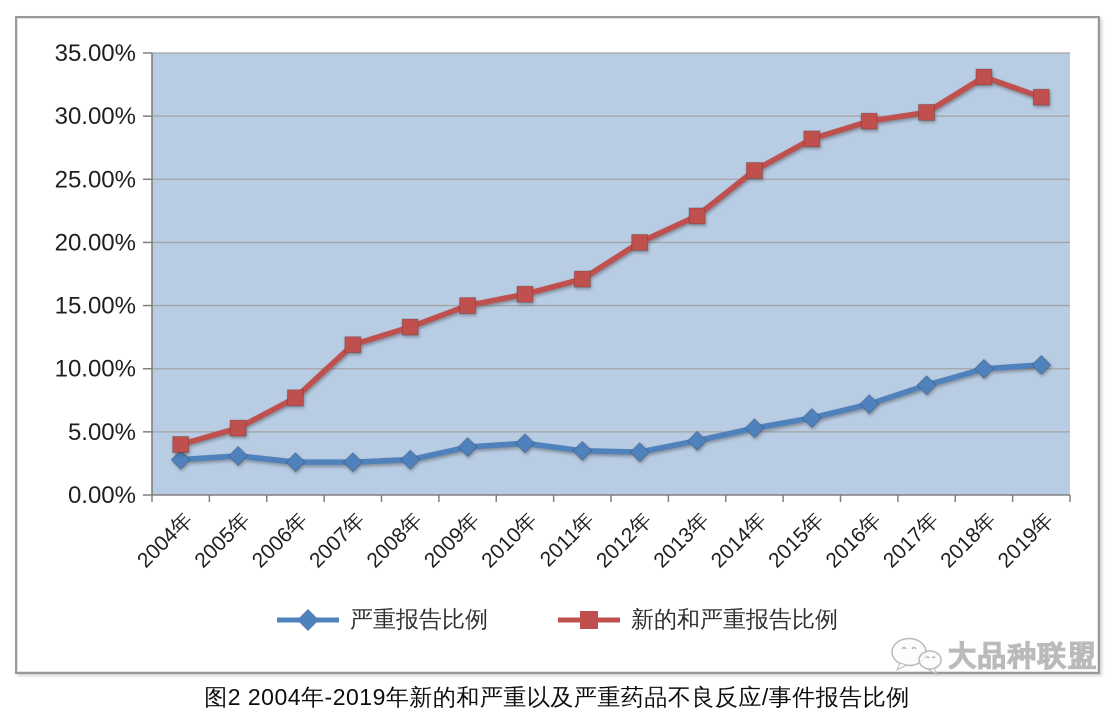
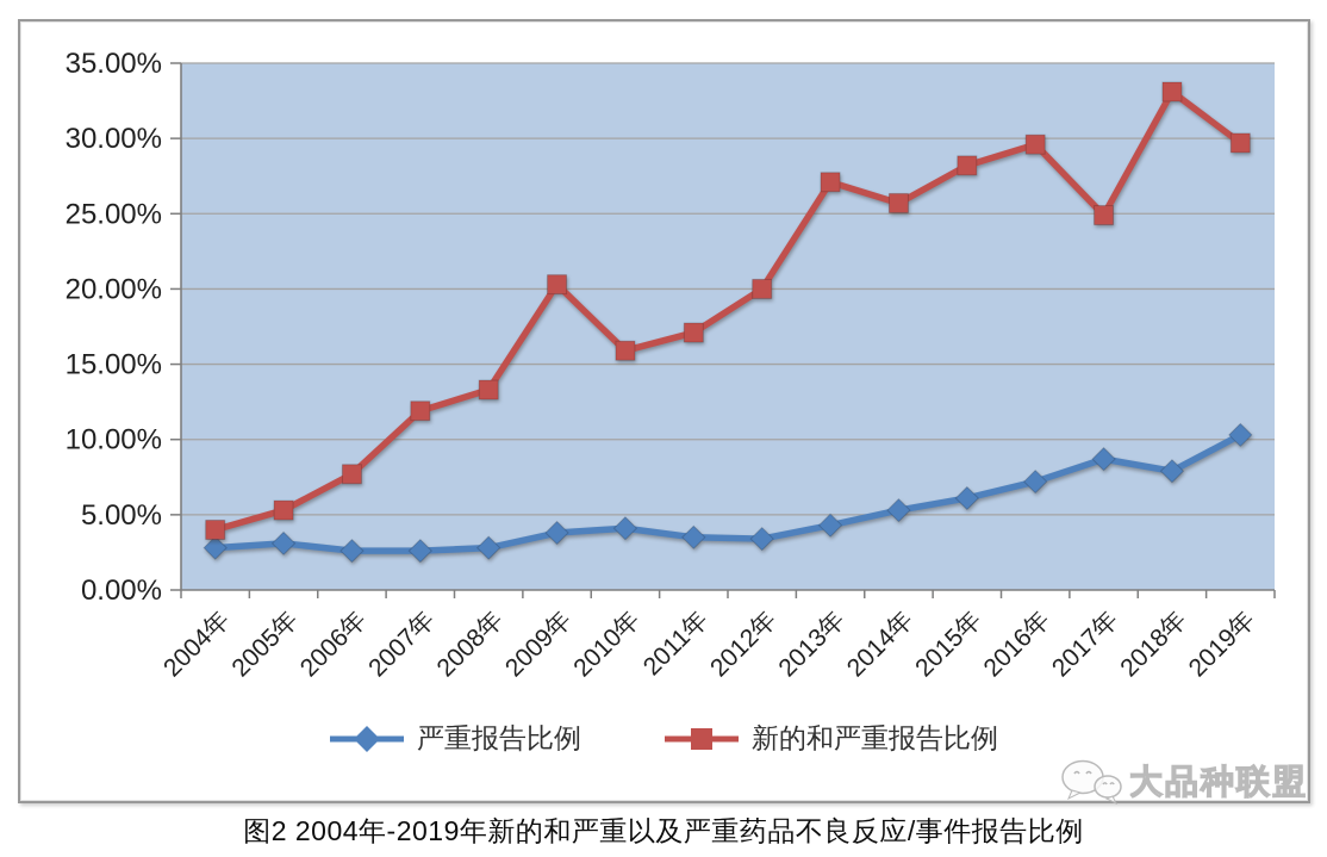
新的和严重报告比例/2009年: 15.0% -> 20.3%
新的和严重报告比例/2013年: 22.1% -> 27.1%
新的和严重报告比例/2017年: 30.3% -> 24.9%
严重报告比例/2018年: 10.0% -> 7.9%
新的和严重报告比例/2019年: 31.5% -> 29.7%
